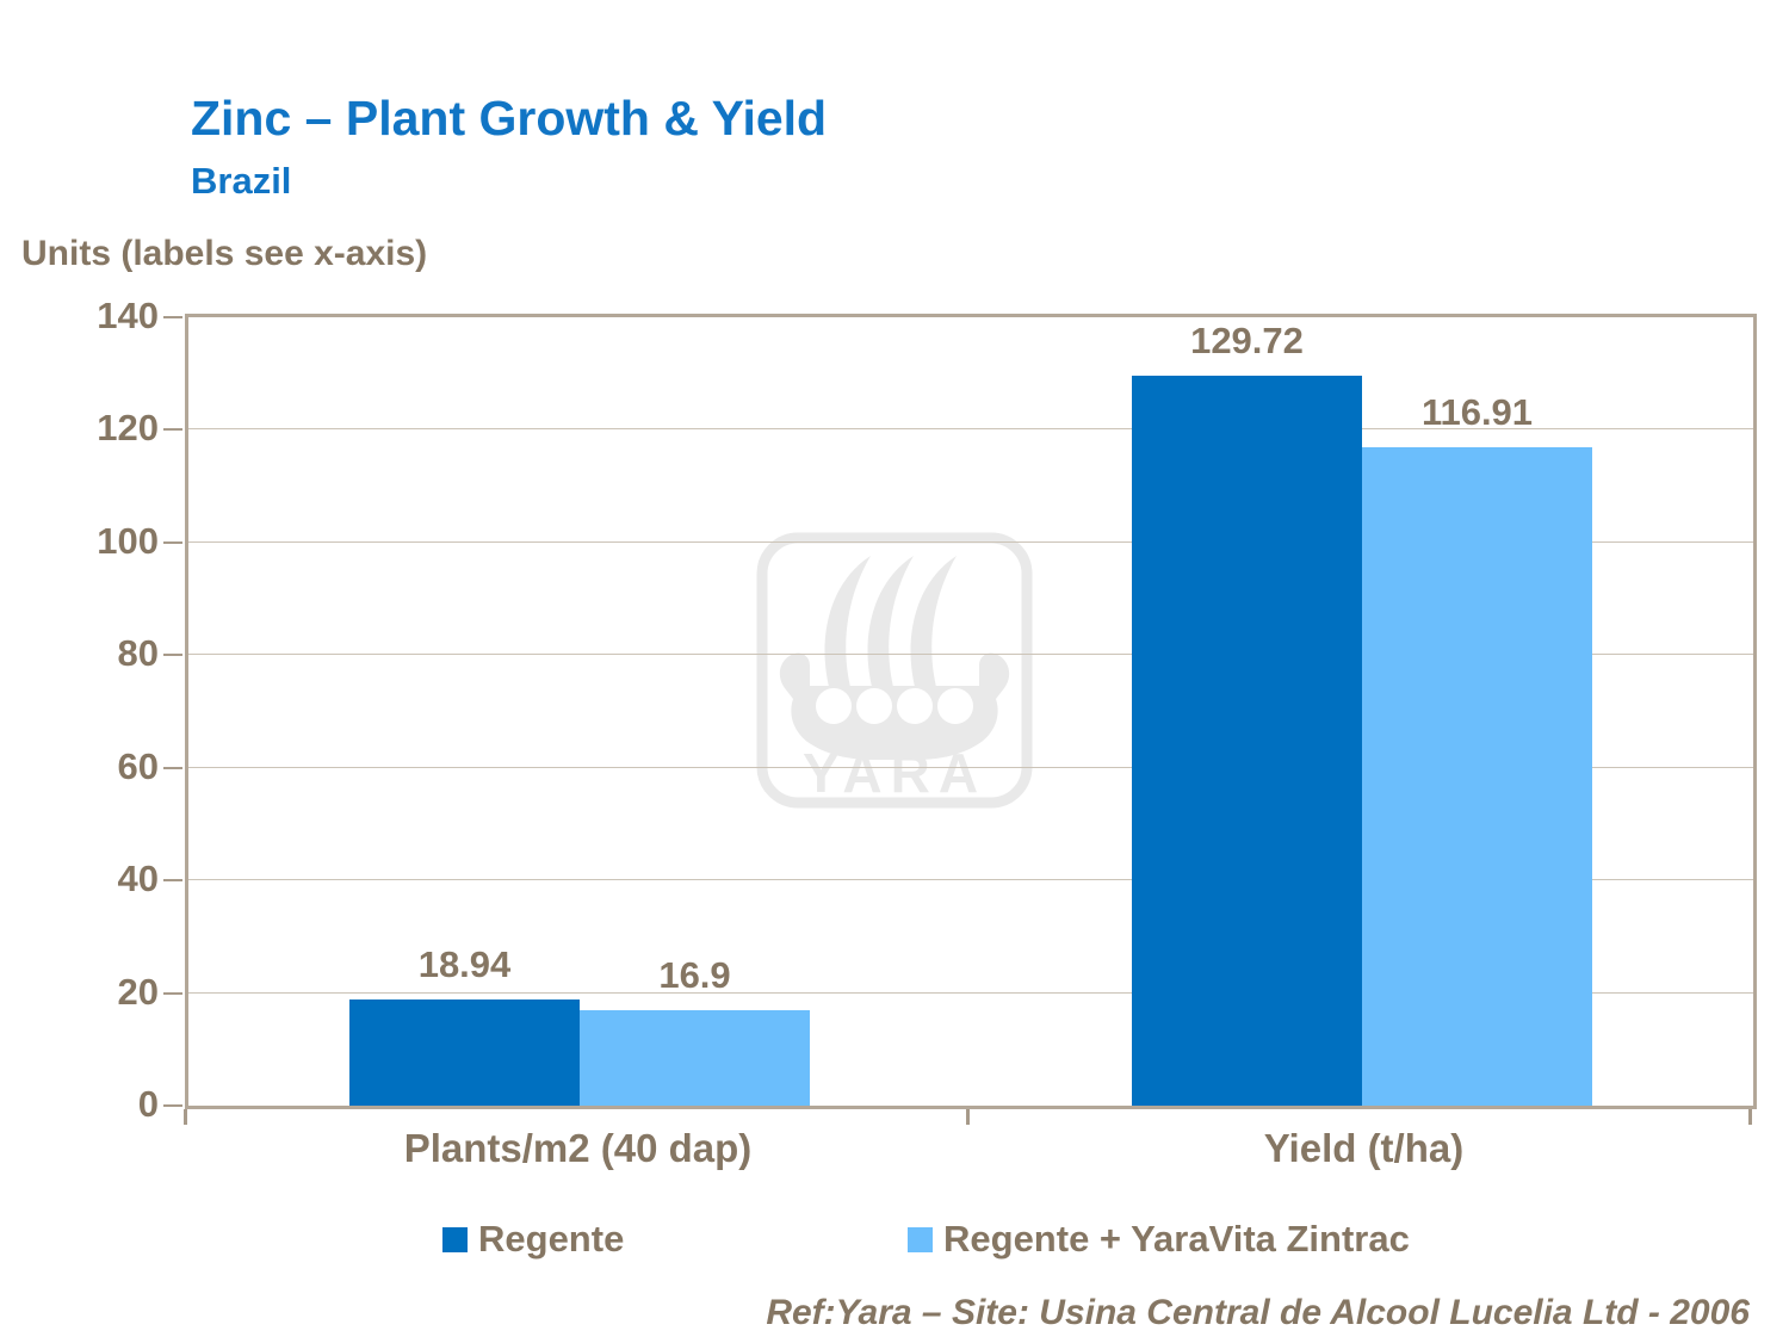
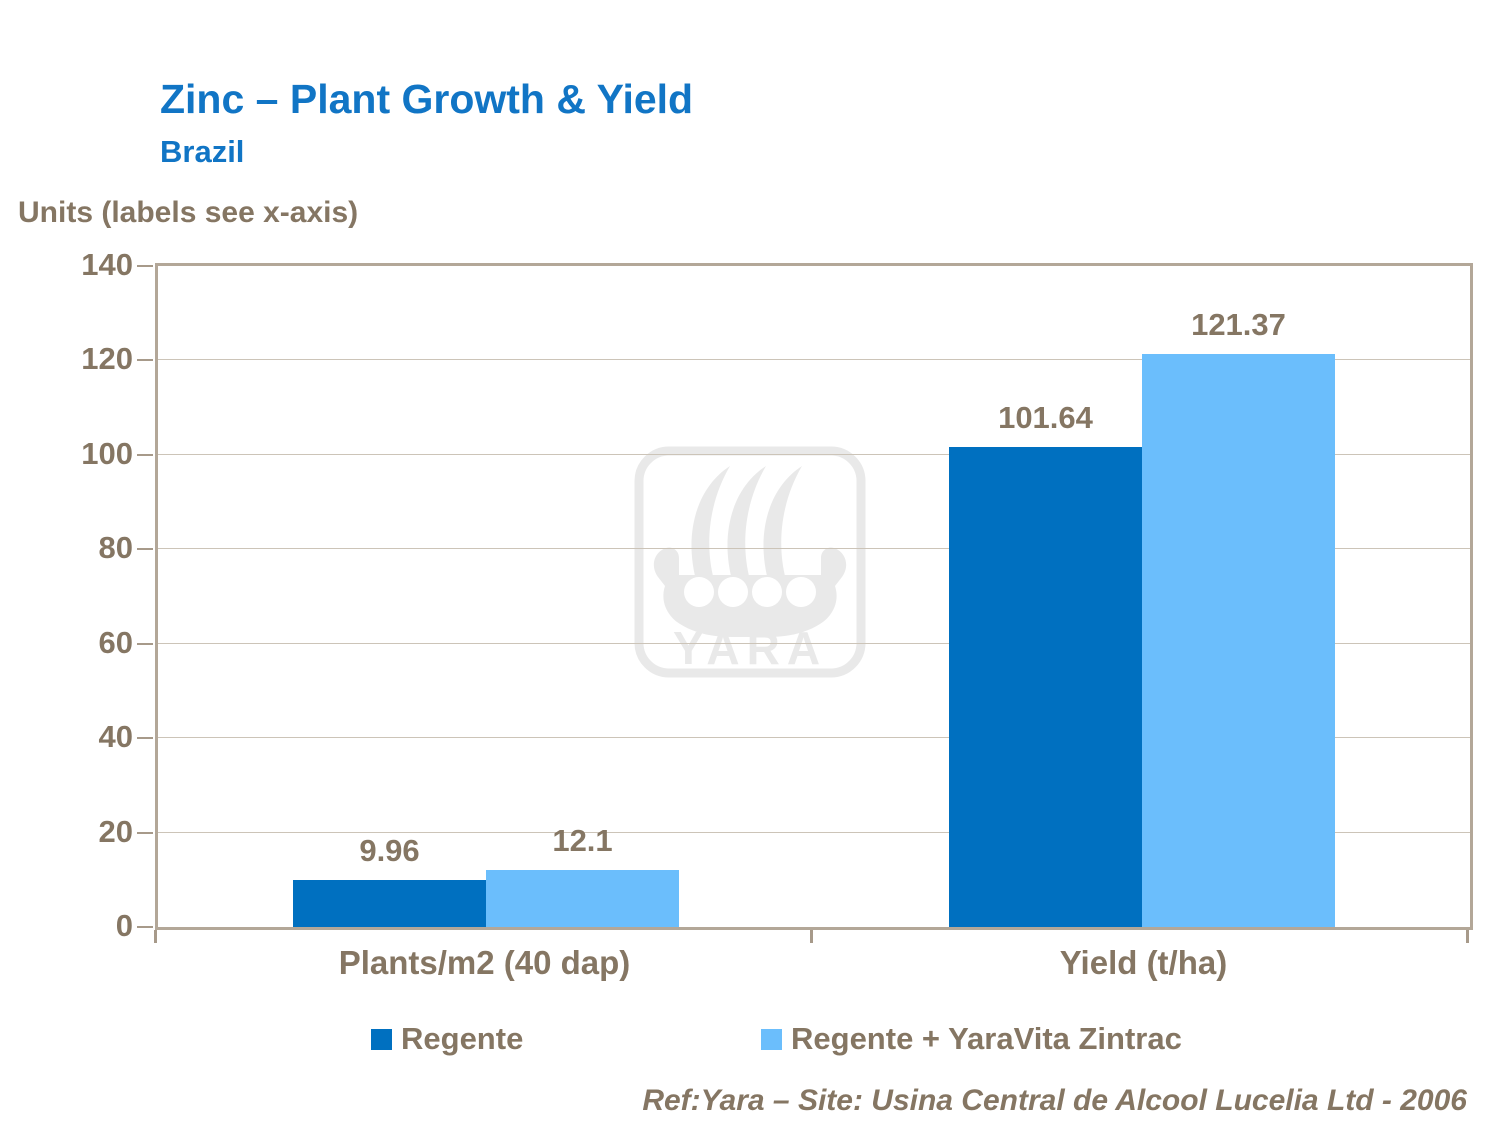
Regente/Plants/m2 (40 dap): 18.94 -> 9.96
Regente + YaraVita Zintrac/Plants/m2 (40 dap): 16.9 -> 12.1
Regente/Yield (t/ha): 129.72 -> 101.64
Regente + YaraVita Zintrac/Yield (t/ha): 116.91 -> 121.37
